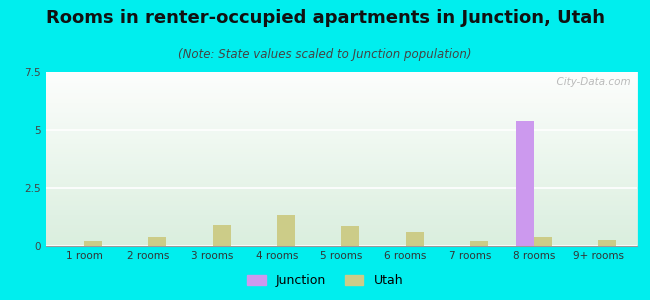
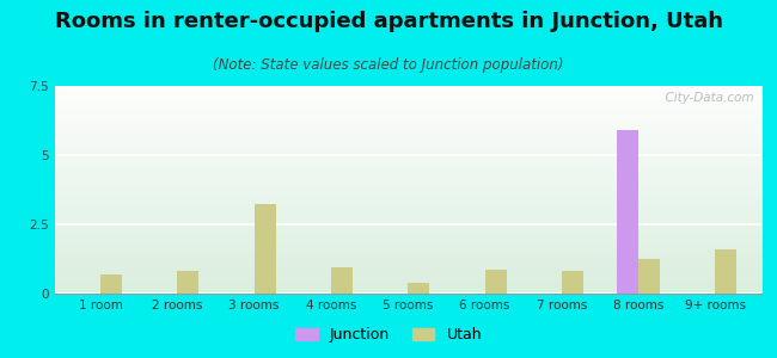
Utah/1 room: 0.22 -> 0.70
Utah/2 rooms: 0.38 -> 0.80
Utah/3 rooms: 0.90 -> 3.25
Utah/4 rooms: 1.35 -> 0.95
Utah/5 rooms: 0.85 -> 0.40
Utah/6 rooms: 0.60 -> 0.85
Utah/7 rooms: 0.22 -> 0.80
Junction/8 rooms: 5.4 -> 5.9
Utah/8 rooms: 0.38 -> 1.25
Utah/9+ rooms: 0.25 -> 1.60
